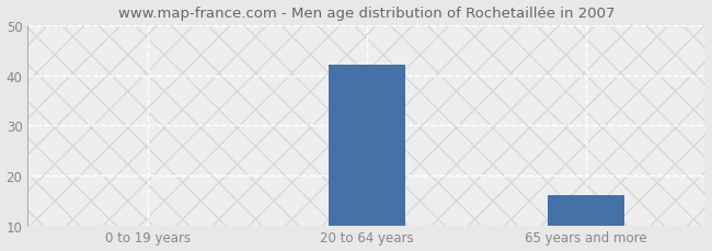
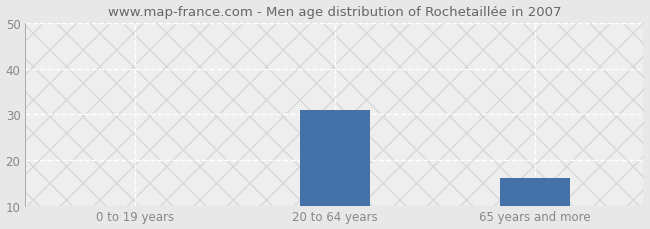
20 to 64 years: 42 -> 31
